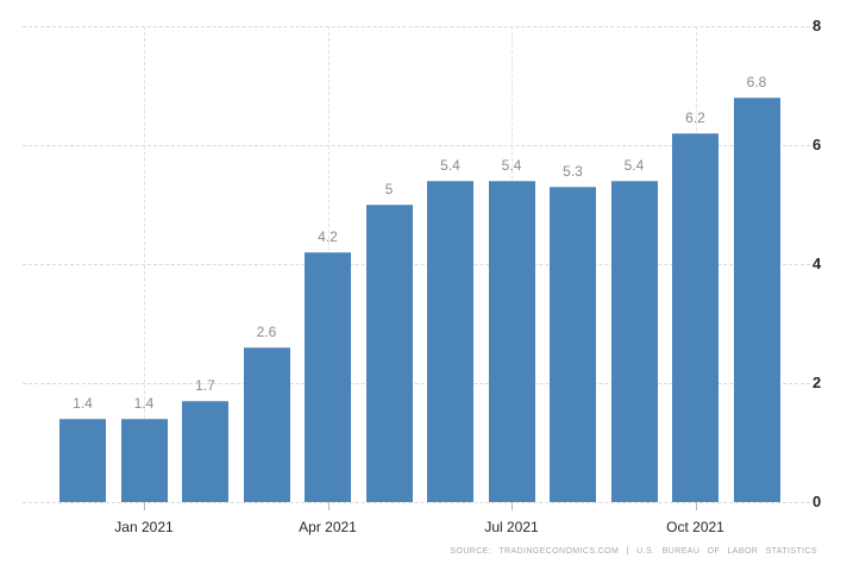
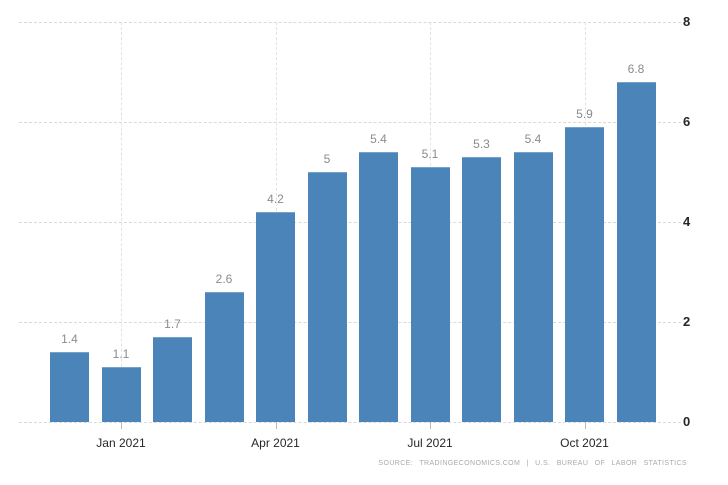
Jan 2021: 1.4 -> 1.1
Jul 2021: 5.4 -> 5.1
Oct 2021: 6.2 -> 5.9
